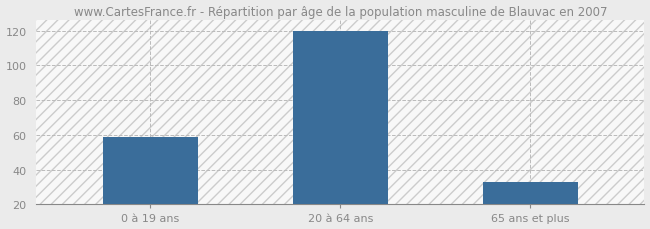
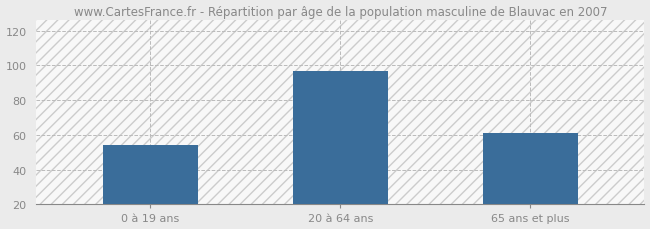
0 à 19 ans: 59 -> 54
20 à 64 ans: 120 -> 97
65 ans et plus: 33 -> 61
